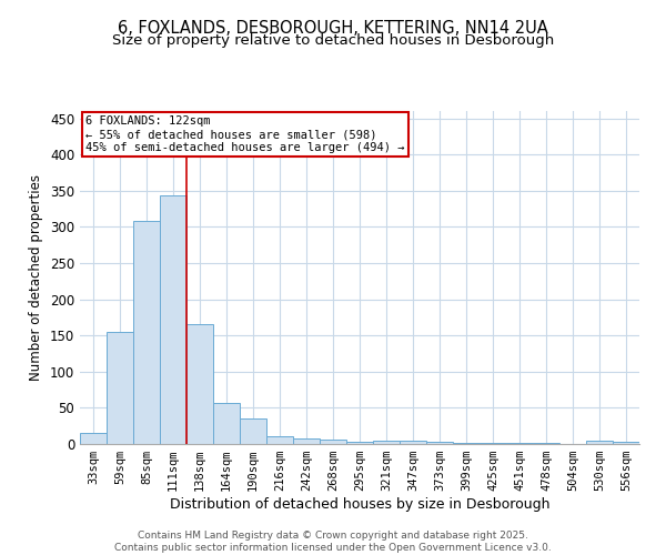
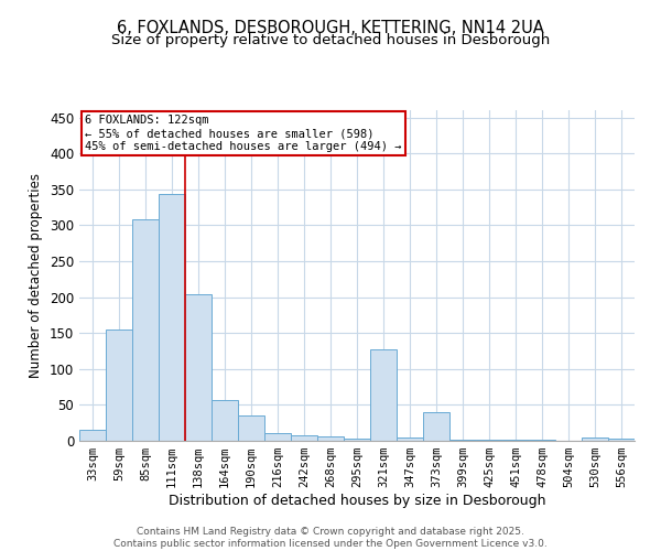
138sqm: 165 -> 204
321sqm: 5 -> 128
373sqm: 3 -> 40
